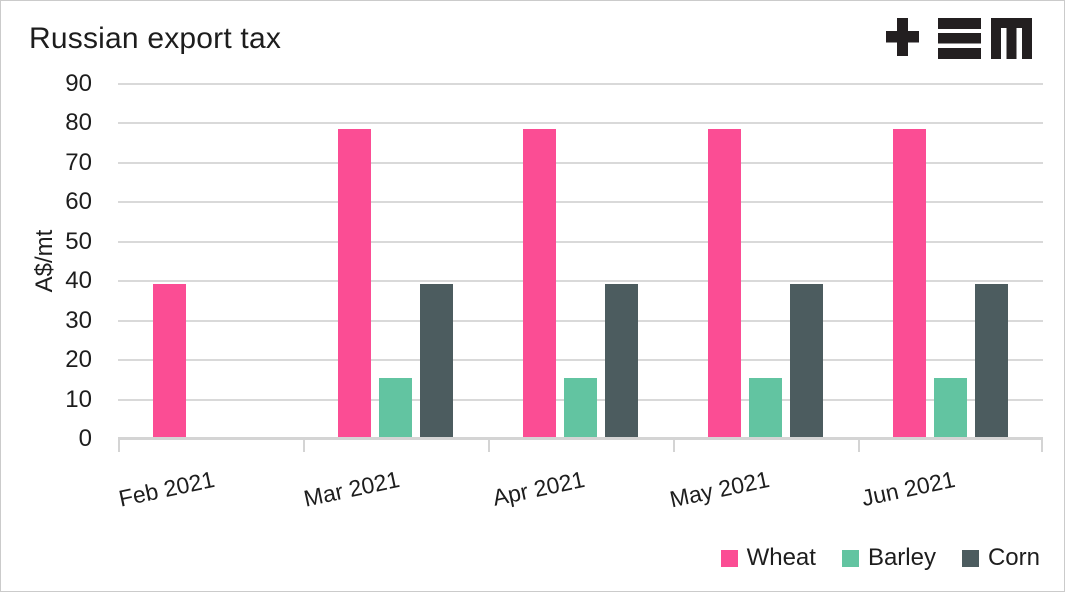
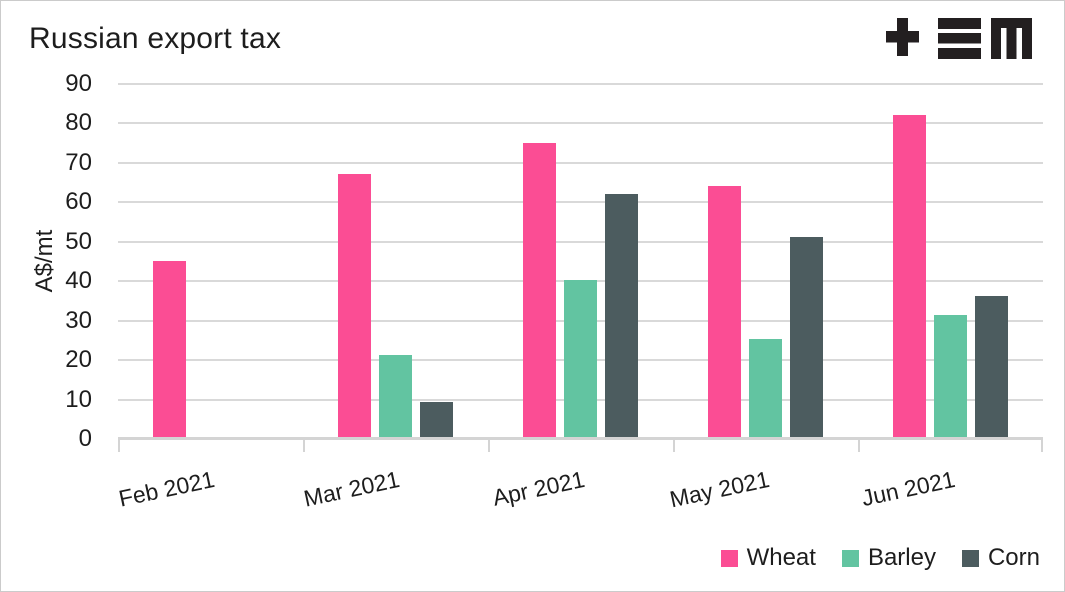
Wheat/Feb 2021: 39 -> 45
Wheat/Mar 2021: 78 -> 67
Barley/Mar 2021: 15 -> 21
Corn/Mar 2021: 39 -> 9
Wheat/Apr 2021: 78 -> 75
Barley/Apr 2021: 15 -> 40
Corn/Apr 2021: 39 -> 62
Wheat/May 2021: 78 -> 64
Barley/May 2021: 15 -> 25
Corn/May 2021: 39 -> 51
Wheat/Jun 2021: 78 -> 82
Barley/Jun 2021: 15 -> 31
Corn/Jun 2021: 39 -> 36
